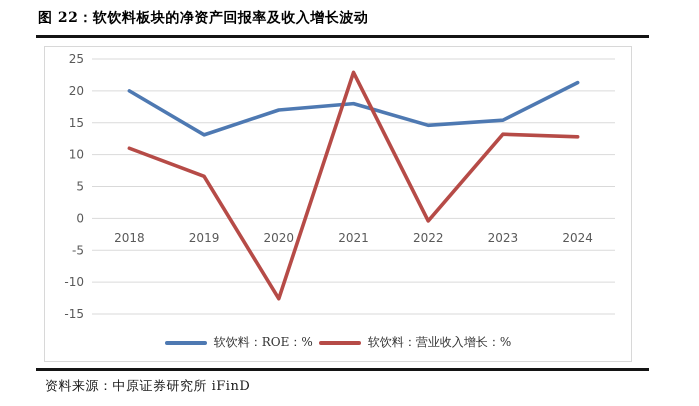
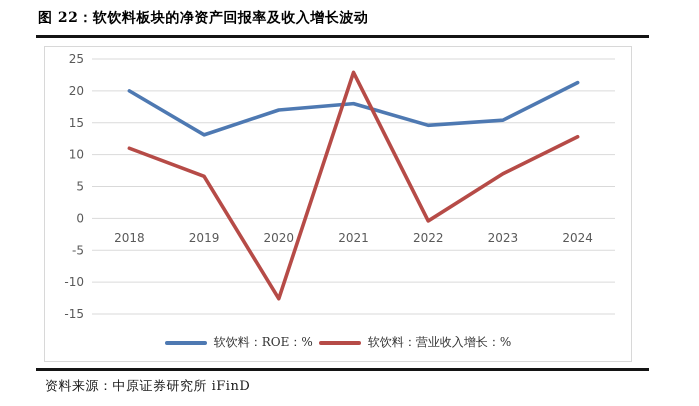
软饮料：营业收入增长：%/2023: 13 -> 7
